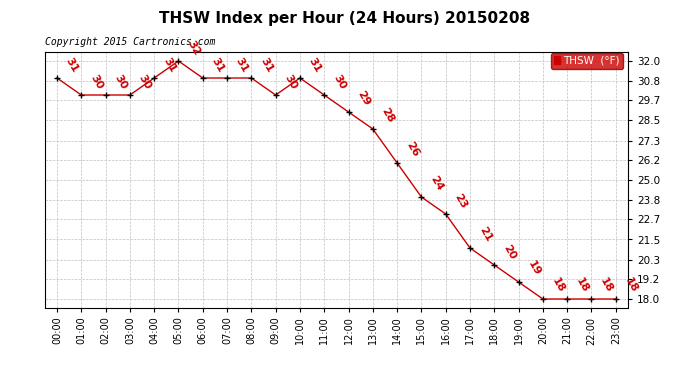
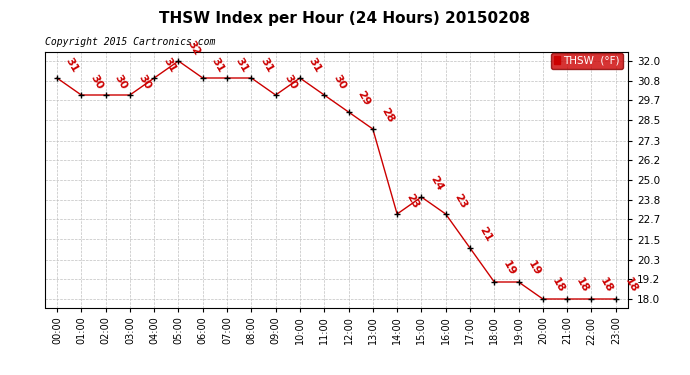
14:00: 26 -> 23
18:00: 20 -> 19
